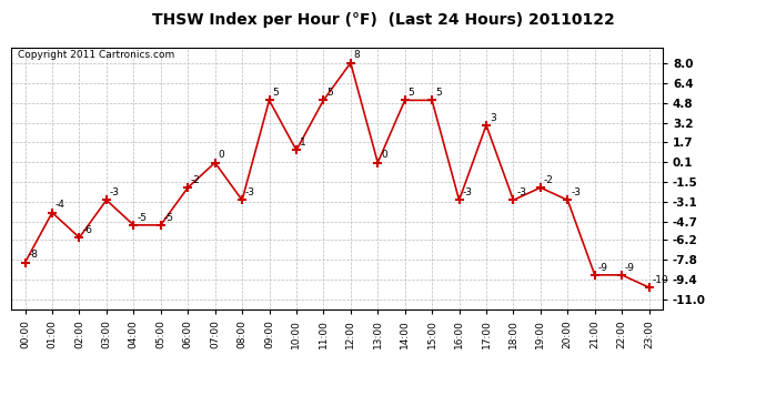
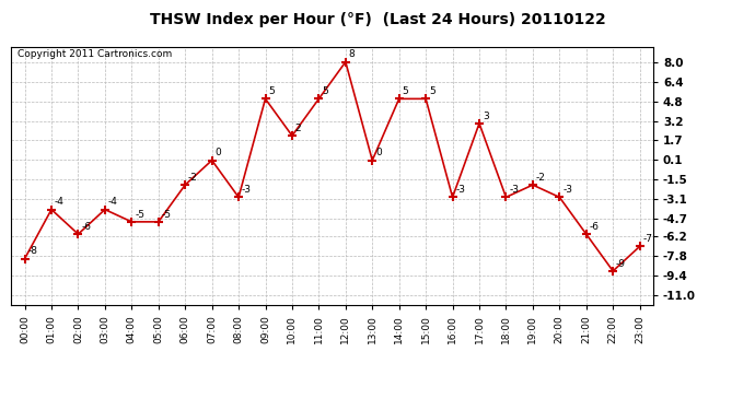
03:00: -3 -> -4
10:00: 1 -> 2
21:00: -9 -> -6
23:00: -10 -> -7
